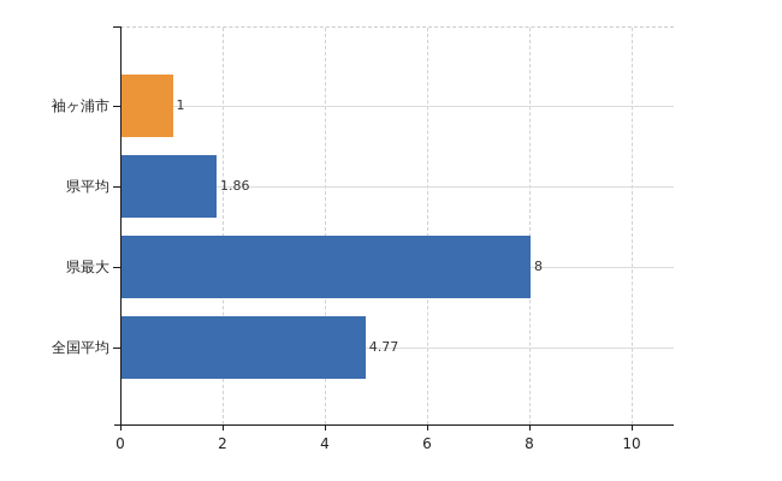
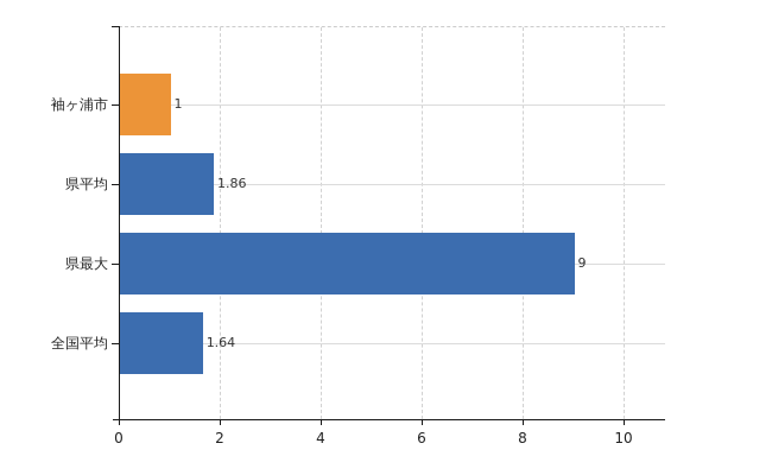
県最大: 8 -> 9
全国平均: 4.77 -> 1.64
